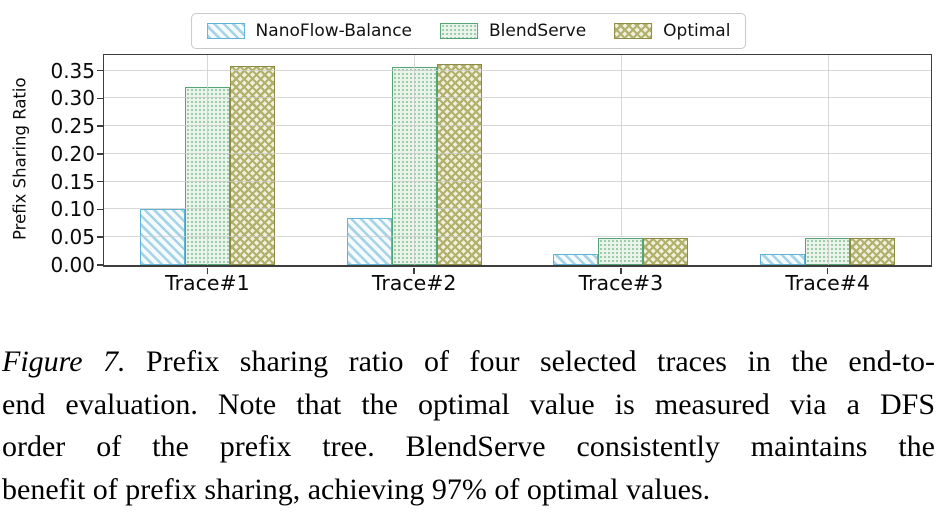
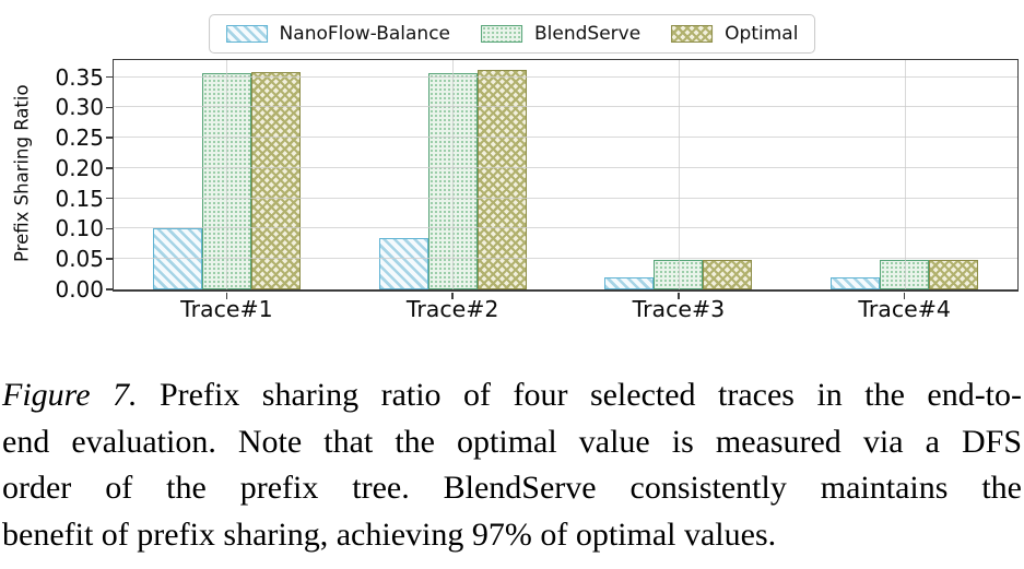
BlendServe/Trace#1: 0.32 -> 0.36
